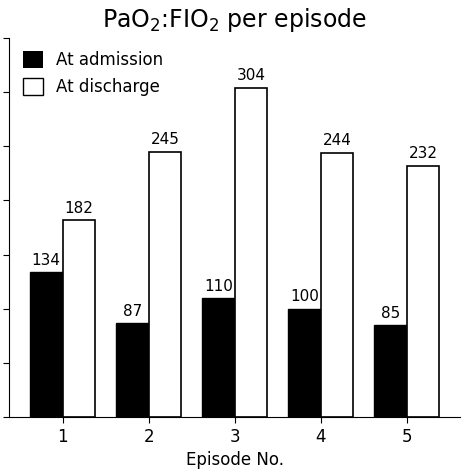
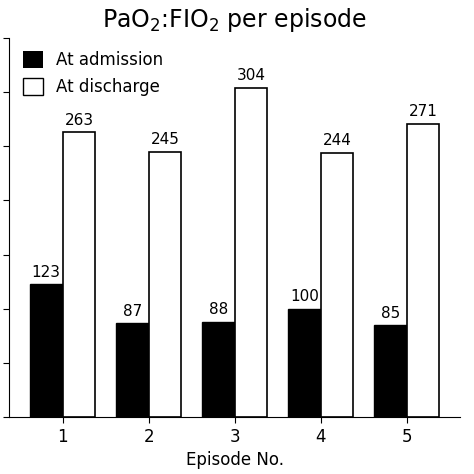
At admission/1: 134 -> 123
At discharge/1: 182 -> 263
At admission/3: 110 -> 88
At discharge/5: 232 -> 271
